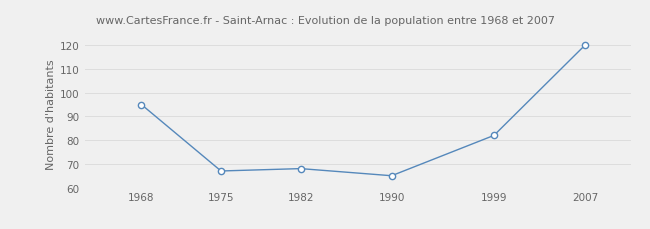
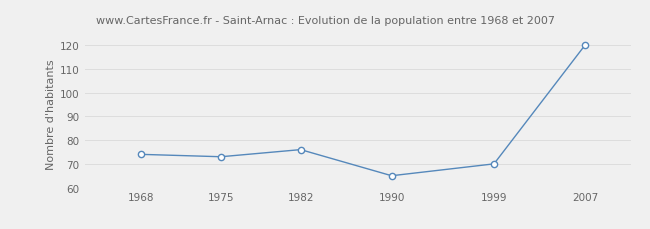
1968: 95 -> 74
1975: 67 -> 73
1982: 68 -> 76
1999: 82 -> 70
